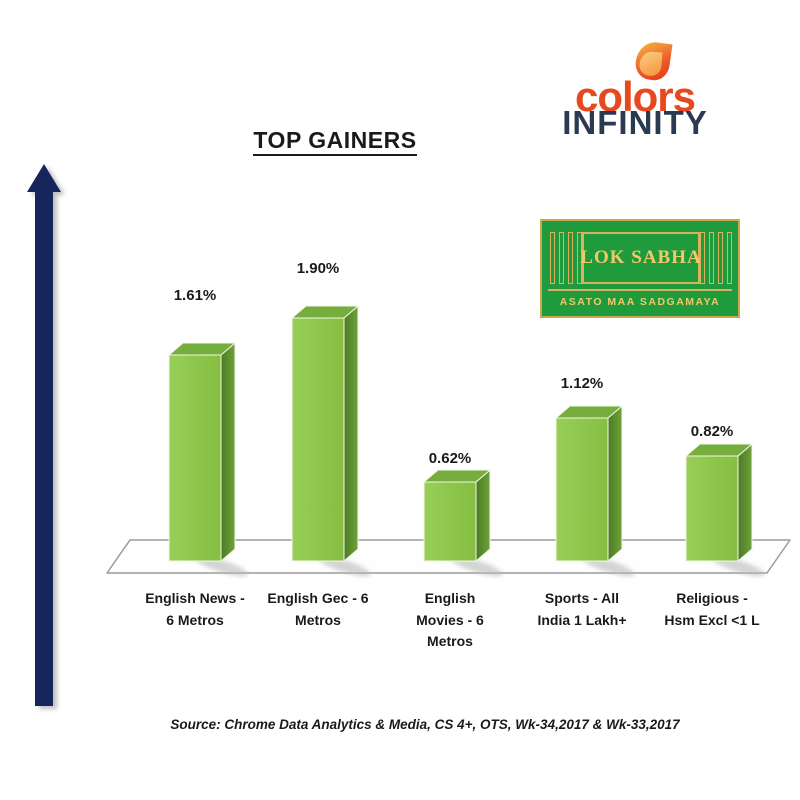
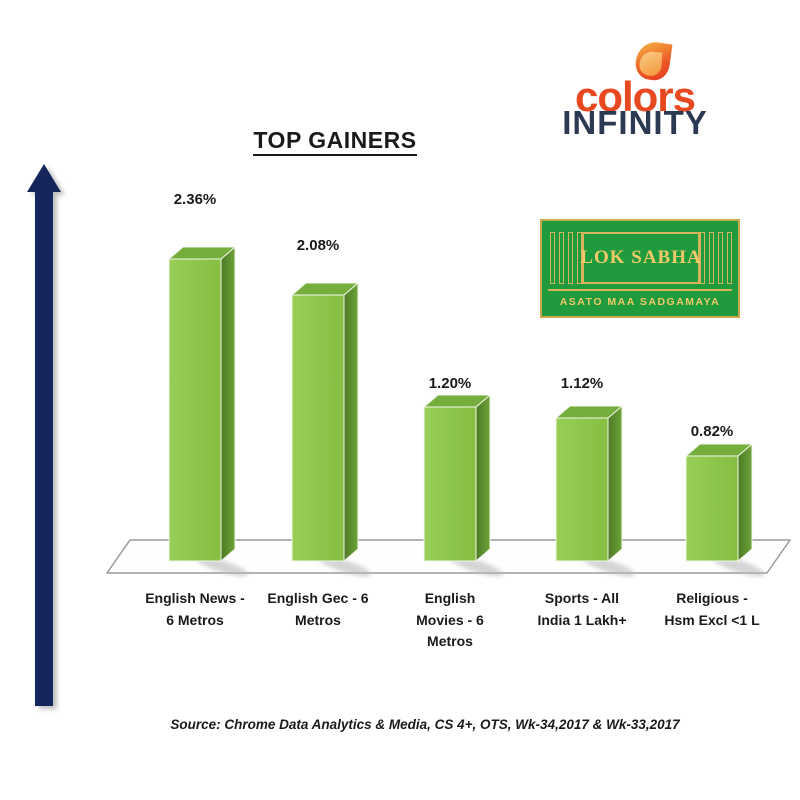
English News - 6 Metros: 1.61% -> 2.36%
English Gec - 6 Metros: 1.90% -> 2.08%
English Movies - 6 Metros: 0.62% -> 1.20%
